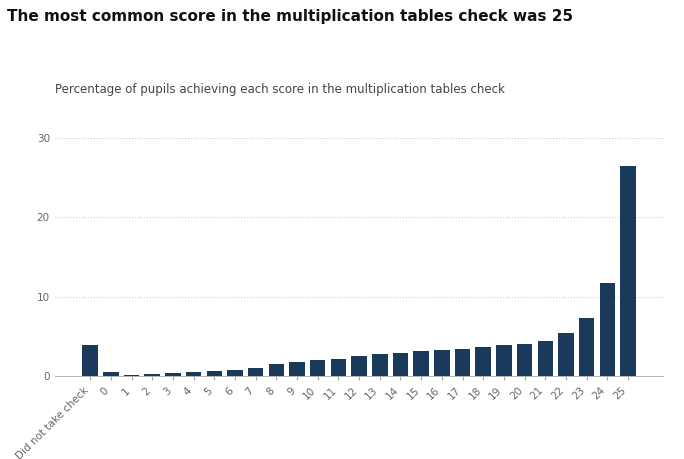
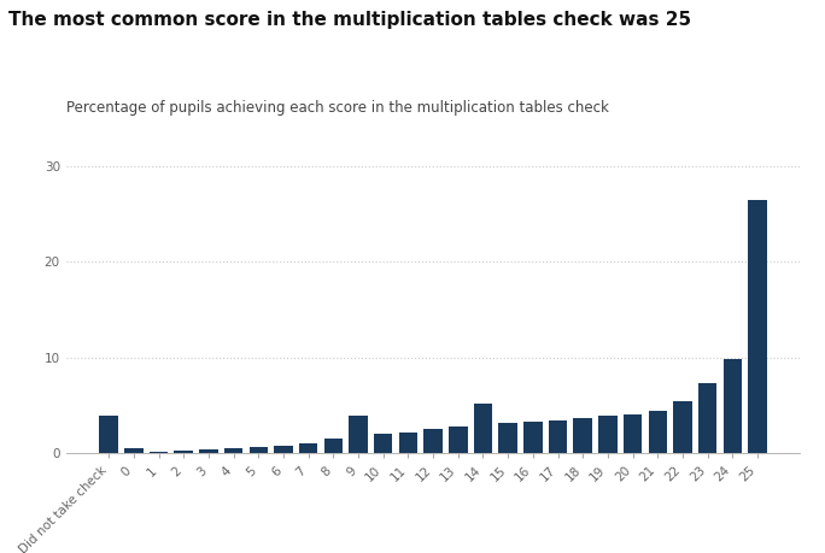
9: 1.8 -> 4.0
14: 3.0 -> 5.2
24: 11.7 -> 9.8
